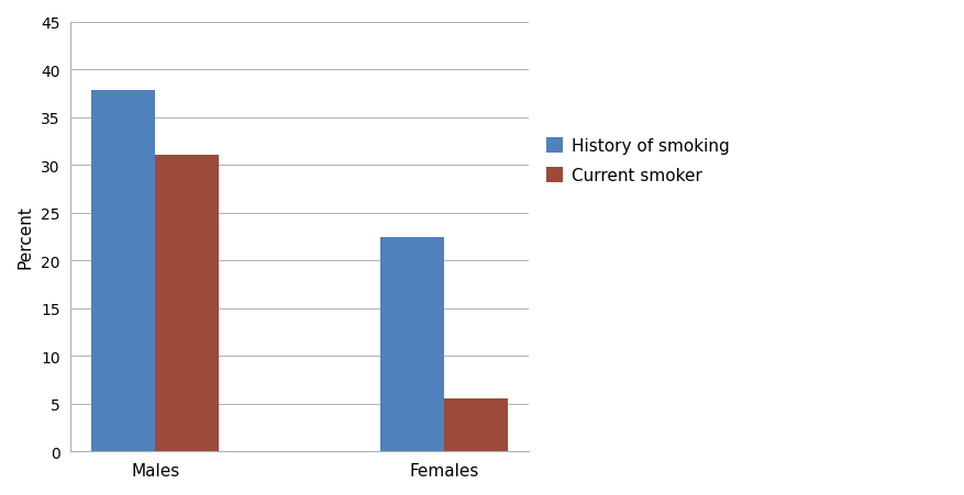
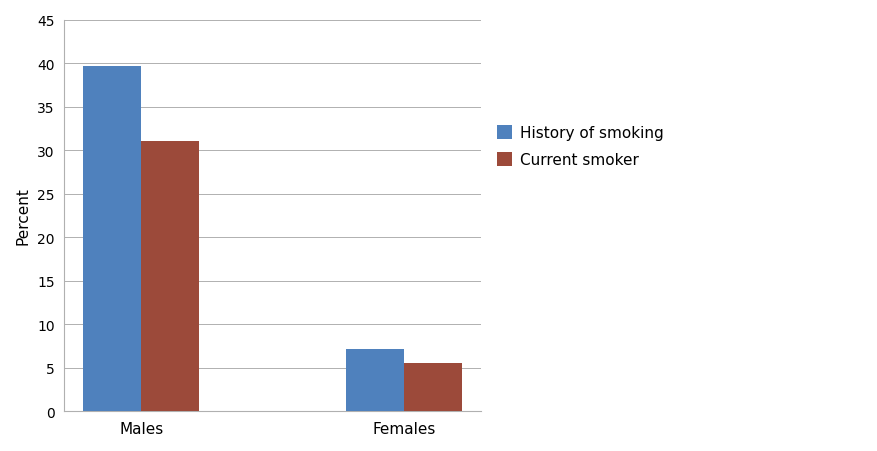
History of smoking/Males: 37.8 -> 39.7
History of smoking/Females: 22.4 -> 7.2
